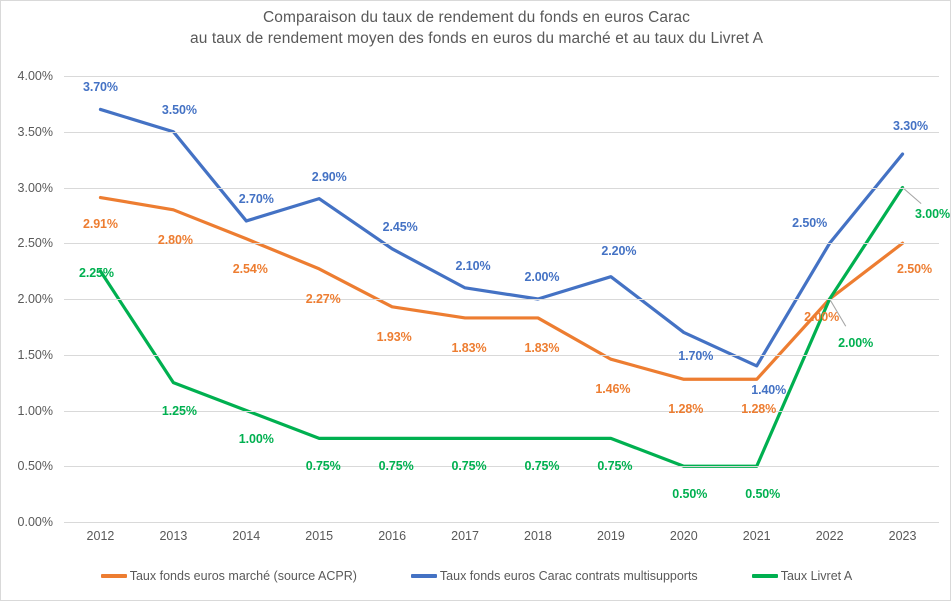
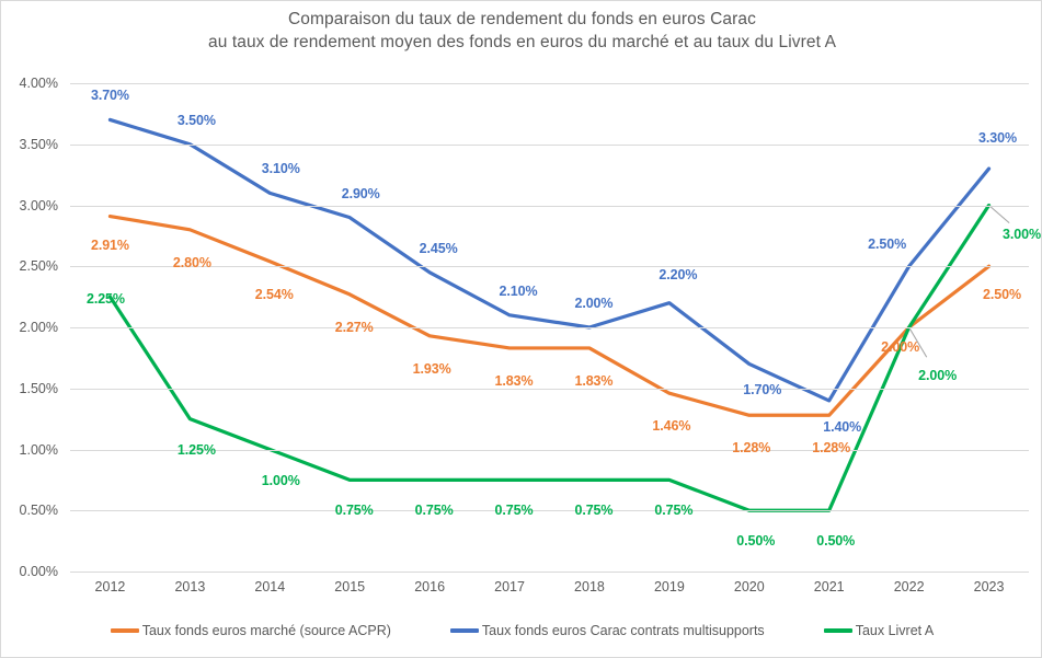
Taux fonds euros Carac contrats multisupports/2014: 2.70% -> 3.10%
